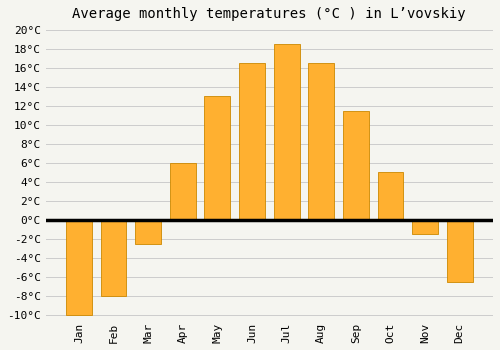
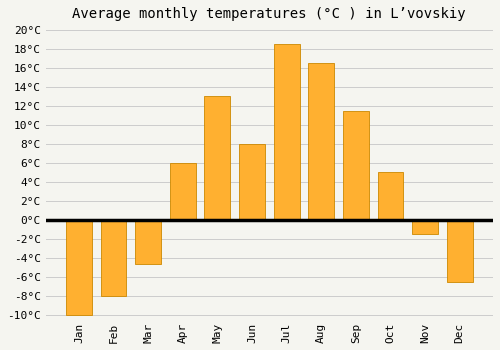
Mar: -2.5°C -> -4.6°C
Jun: 16.5°C -> 8.0°C
